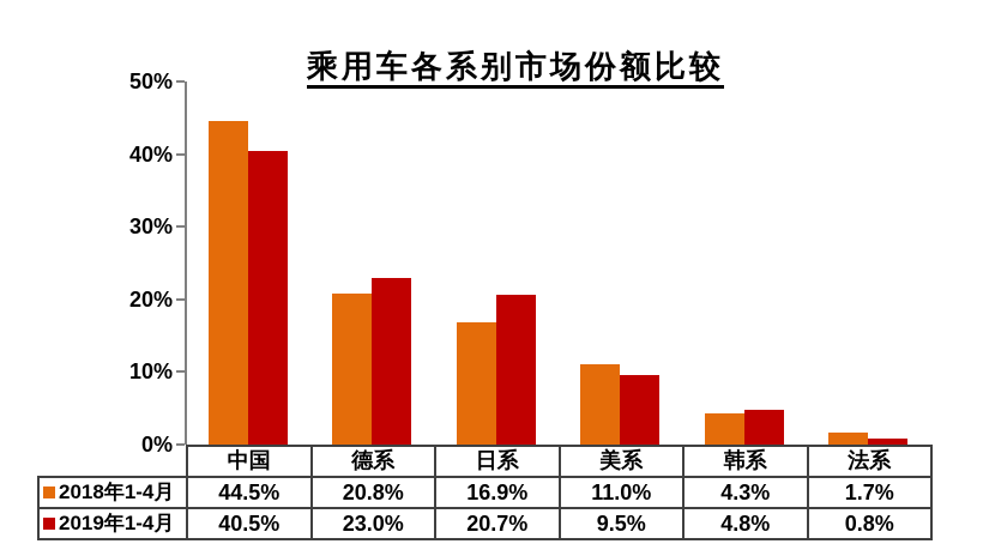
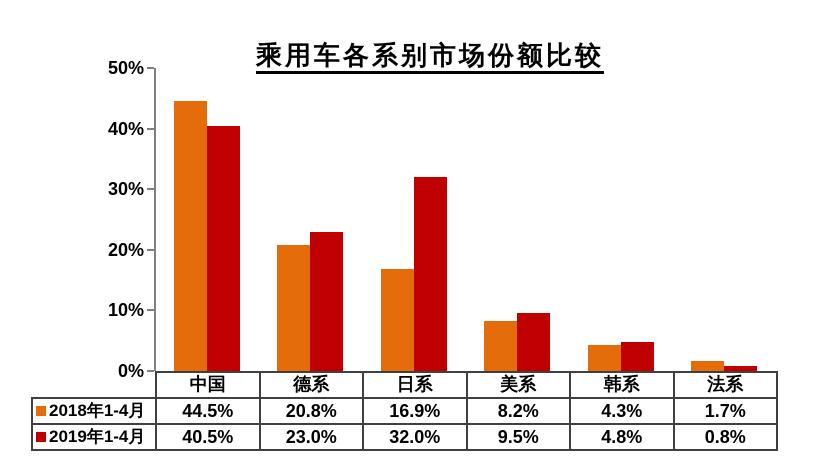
2019年1-4月/日系: 20.7% -> 32.0%
2018年1-4月/美系: 11.0% -> 8.2%
